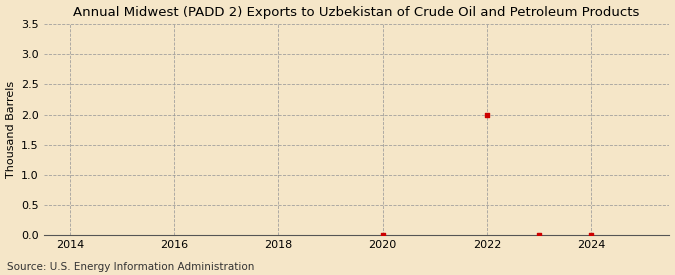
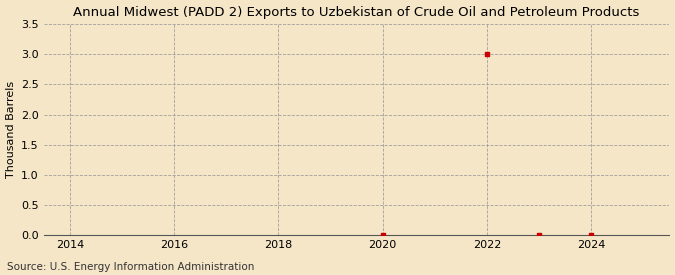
2022: 2 -> 3
